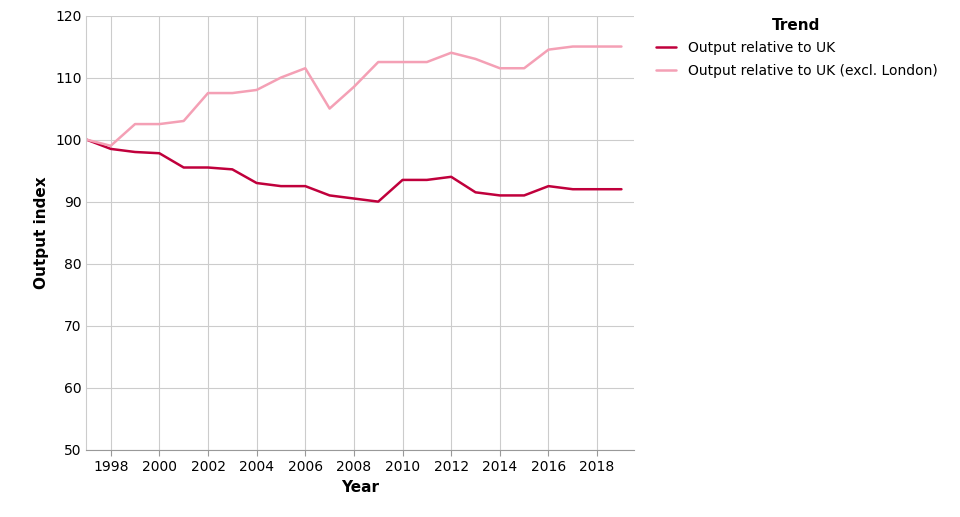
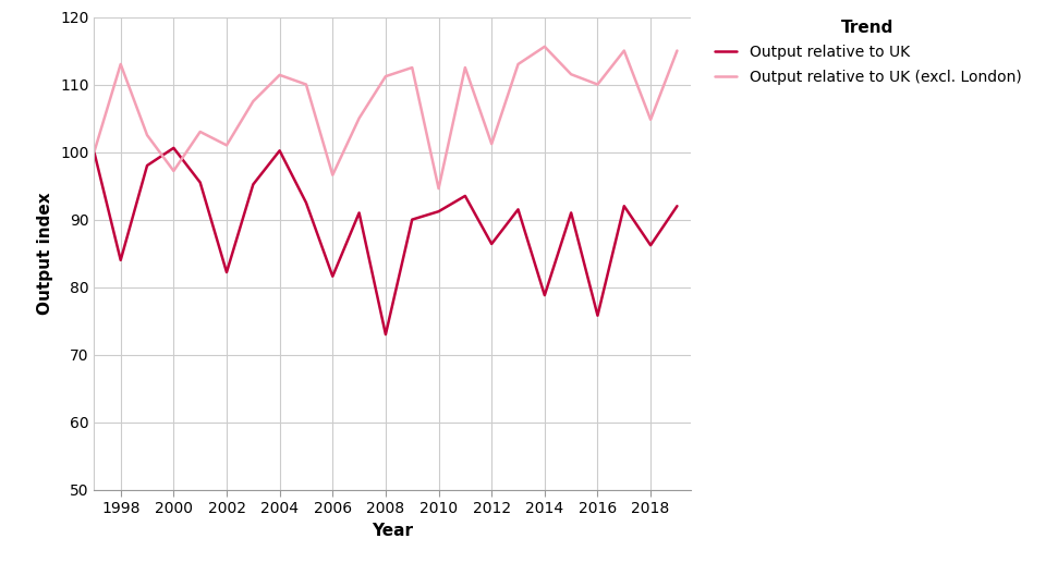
Output relative to UK/1998: 98.5 -> 84.0
Output relative to UK (excl. London)/1998: 99.0 -> 113.0
Output relative to UK/2000: 97.8 -> 100.6
Output relative to UK (excl. London)/2000: 102.5 -> 97.2
Output relative to UK/2002: 95.5 -> 82.2
Output relative to UK (excl. London)/2002: 107.5 -> 101.0
Output relative to UK/2004: 93.0 -> 100.2
Output relative to UK (excl. London)/2004: 108.0 -> 111.4
Output relative to UK/2006: 92.5 -> 81.6
Output relative to UK (excl. London)/2006: 111.5 -> 96.6
Output relative to UK/2008: 90.5 -> 73.0
Output relative to UK (excl. London)/2008: 108.5 -> 111.2
Output relative to UK/2010: 93.5 -> 91.2
Output relative to UK (excl. London)/2010: 112.5 -> 94.6
Output relative to UK/2012: 94.0 -> 86.4
Output relative to UK (excl. London)/2012: 114.0 -> 101.2
Output relative to UK/2014: 91.0 -> 78.8
Output relative to UK (excl. London)/2014: 111.5 -> 115.6
Output relative to UK/2016: 92.5 -> 75.8
Output relative to UK (excl. London)/2016: 114.5 -> 110.0
Output relative to UK/2018: 92.0 -> 86.2
Output relative to UK (excl. London)/2018: 115.0 -> 104.8
